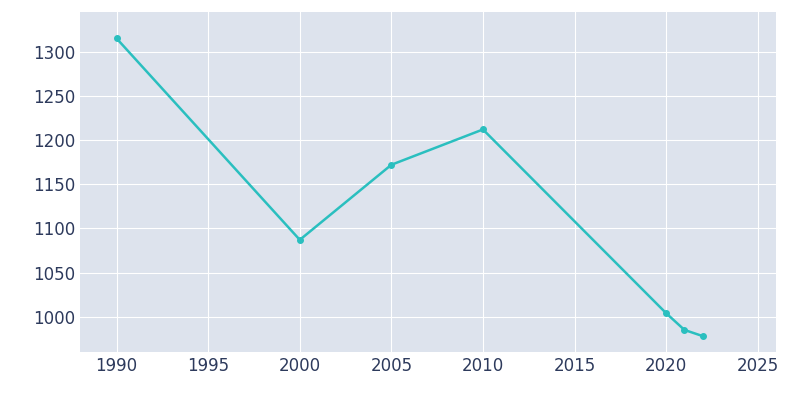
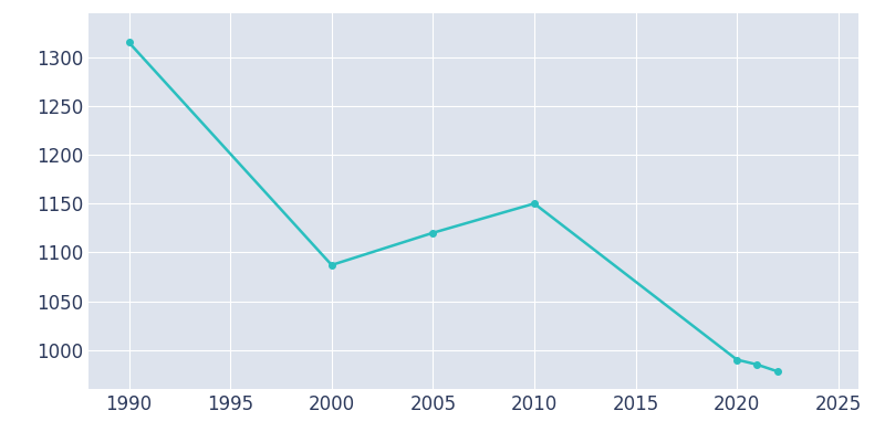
2005: 1172 -> 1120
2010: 1212 -> 1150
2020: 1004 -> 990
